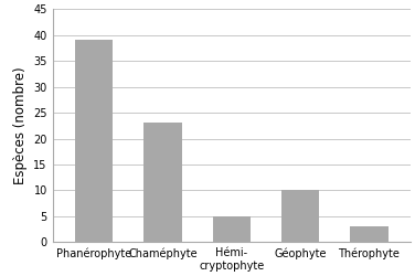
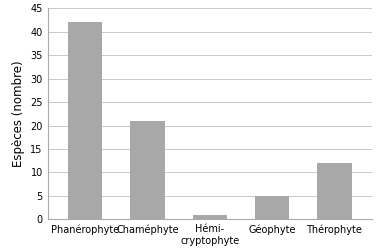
Phanérophyte: 39 -> 42
Chaméphyte: 23 -> 21
Hémi- cryptophyte: 5 -> 1
Géophyte: 10 -> 5
Thérophyte: 3 -> 12
